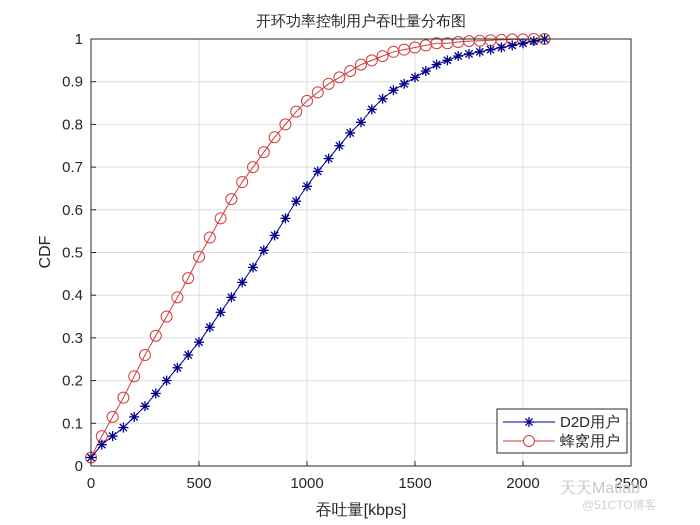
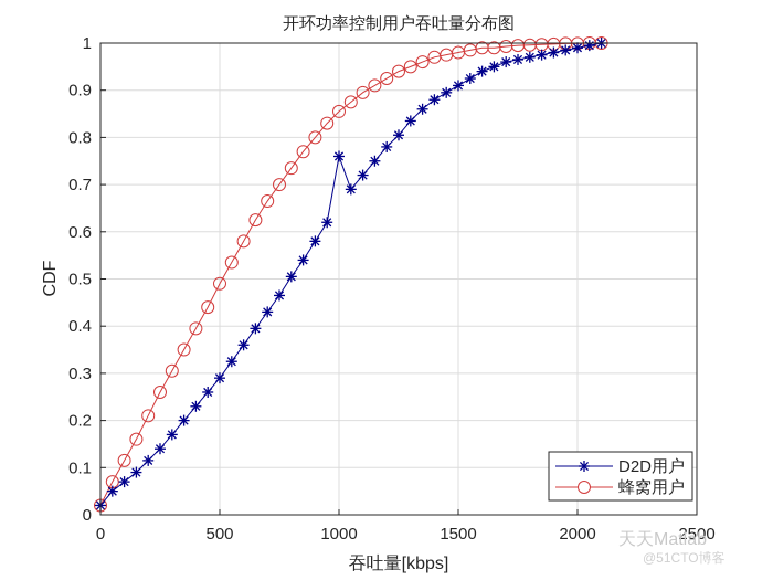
D2D用户/1000: 0.66 -> 0.76
